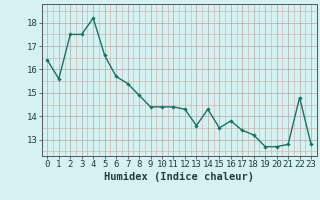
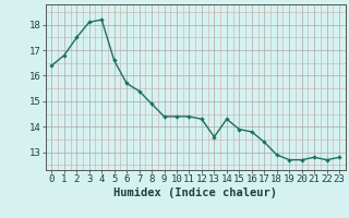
1: 15.6 -> 16.8
3: 17.5 -> 18.1
15: 13.5 -> 13.9
18: 13.2 -> 12.9
22: 14.8 -> 12.7
